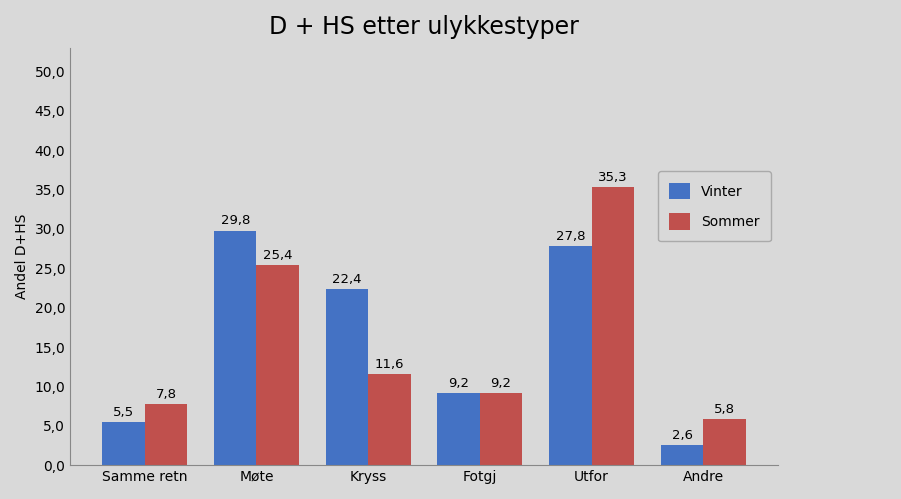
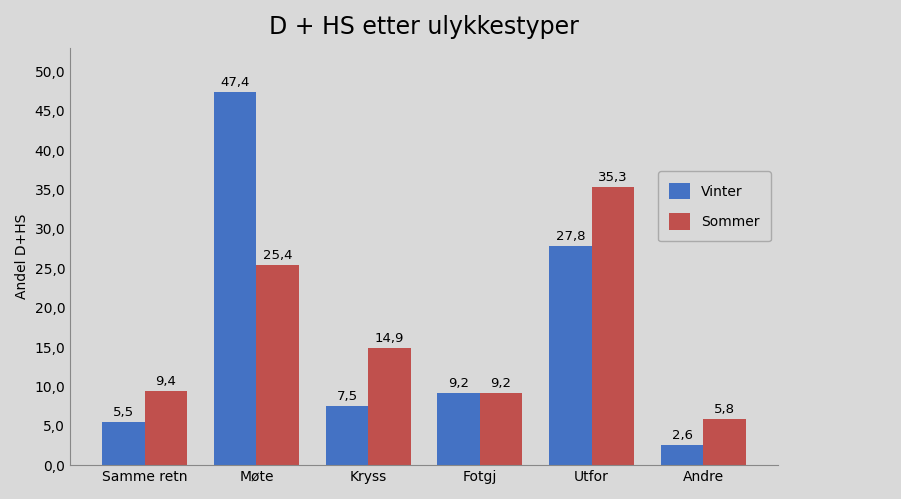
Sommer/Samme retn: 7,8 -> 9,4
Vinter/Møte: 29,8 -> 47,4
Vinter/Kryss: 22,4 -> 7,5
Sommer/Kryss: 11,6 -> 14,9
